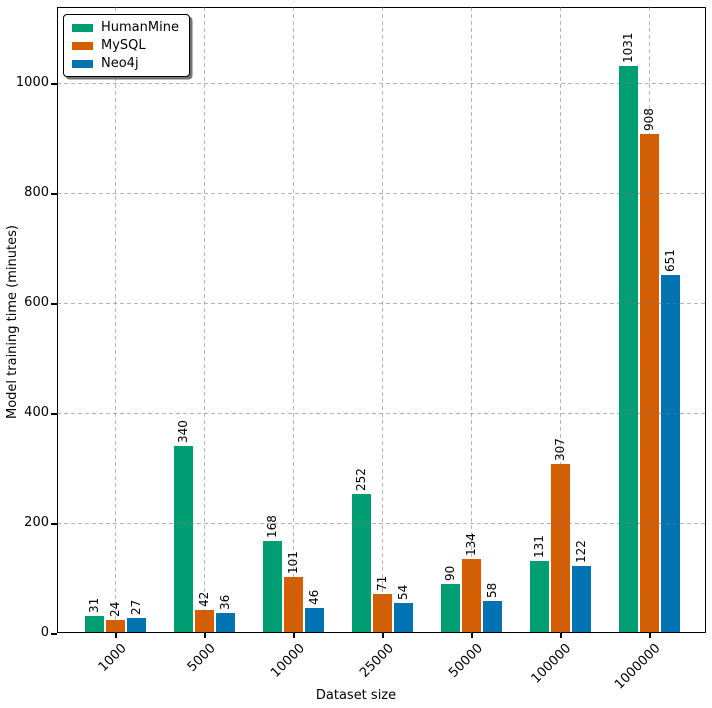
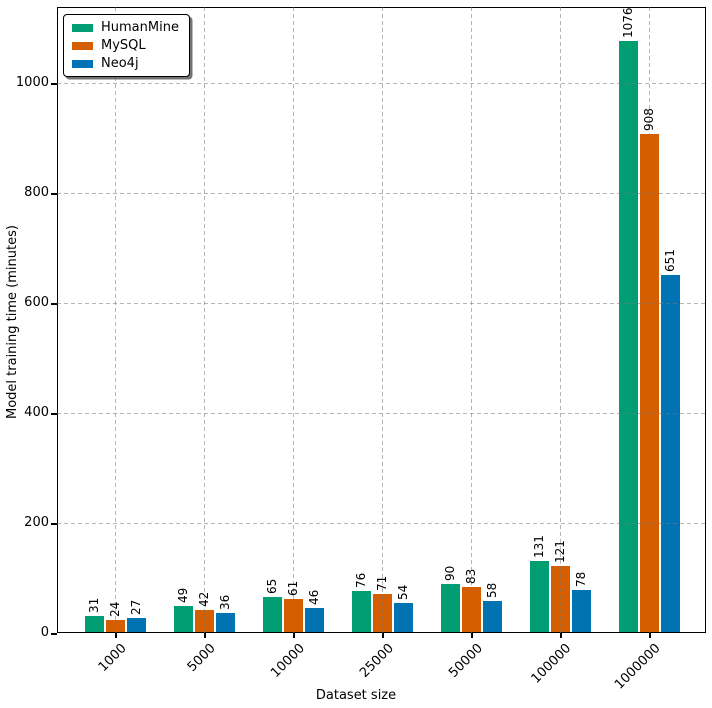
HumanMine/5000: 340 -> 49
HumanMine/10000: 168 -> 65
MySQL/10000: 101 -> 61
HumanMine/25000: 252 -> 76
MySQL/50000: 134 -> 83
MySQL/100000: 307 -> 121
Neo4j/100000: 122 -> 78
HumanMine/1000000: 1031 -> 1076
